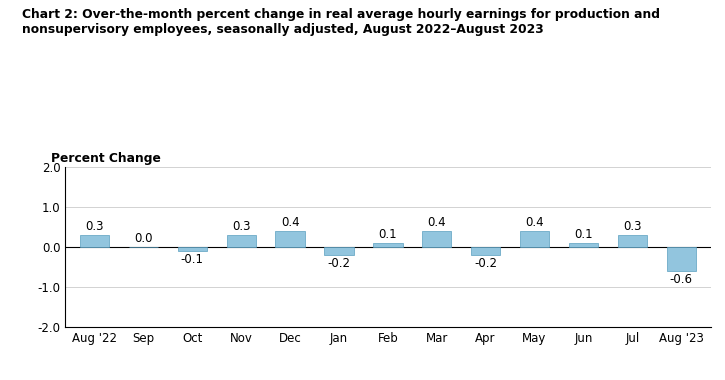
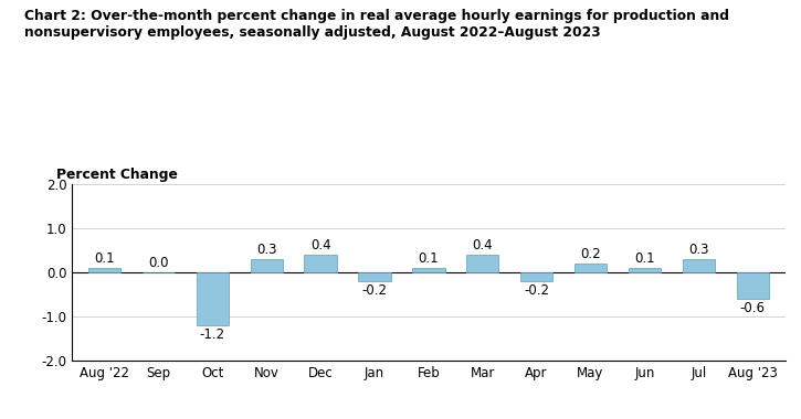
Aug '22: 0.3 -> 0.1
Oct: -0.1 -> -1.2
May: 0.4 -> 0.2
